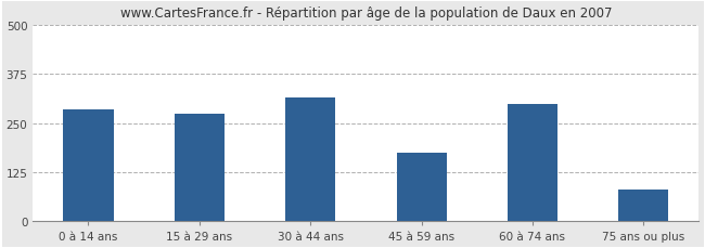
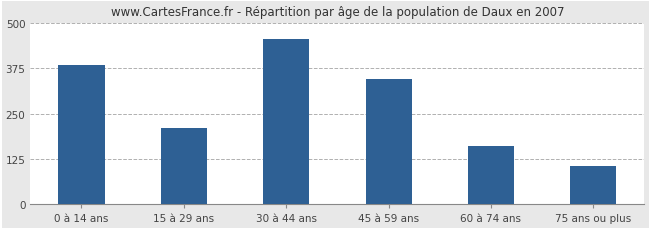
0 à 14 ans: 285 -> 383
15 à 29 ans: 275 -> 210
30 à 44 ans: 315 -> 455
45 à 59 ans: 175 -> 345
60 à 74 ans: 300 -> 160
75 ans ou plus: 80 -> 105
